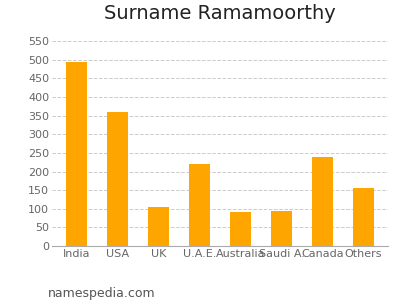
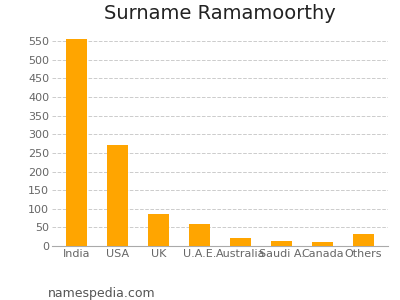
India: 495 -> 557
USA: 360 -> 272
UK: 105 -> 87
U.A.E.: 220 -> 59
Australia: 90 -> 21
Saudi A.: 95 -> 14
Canada: 240 -> 10
Others: 155 -> 31
